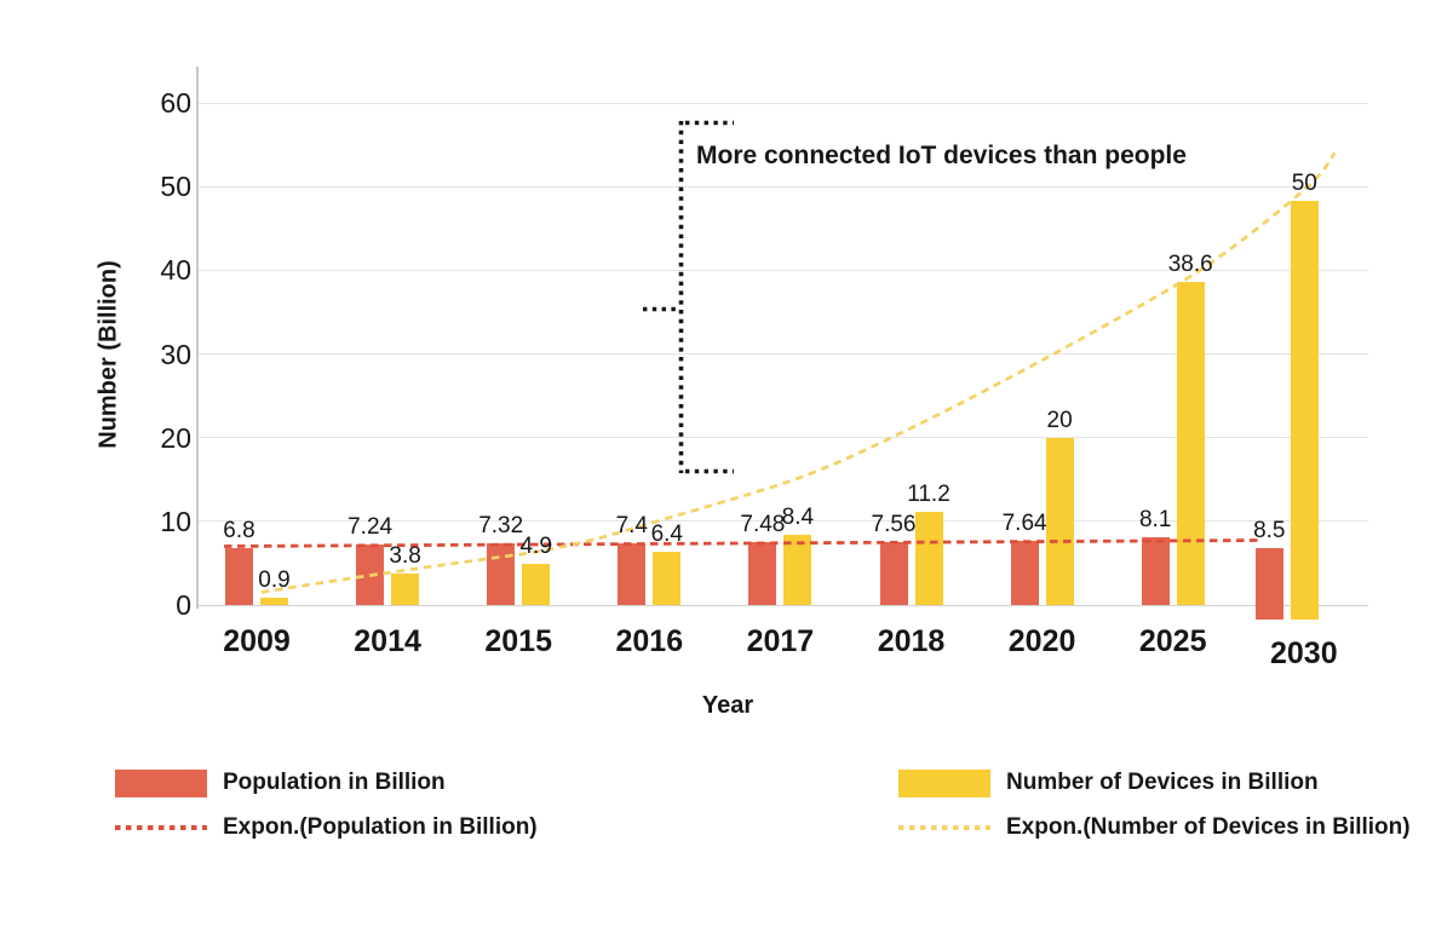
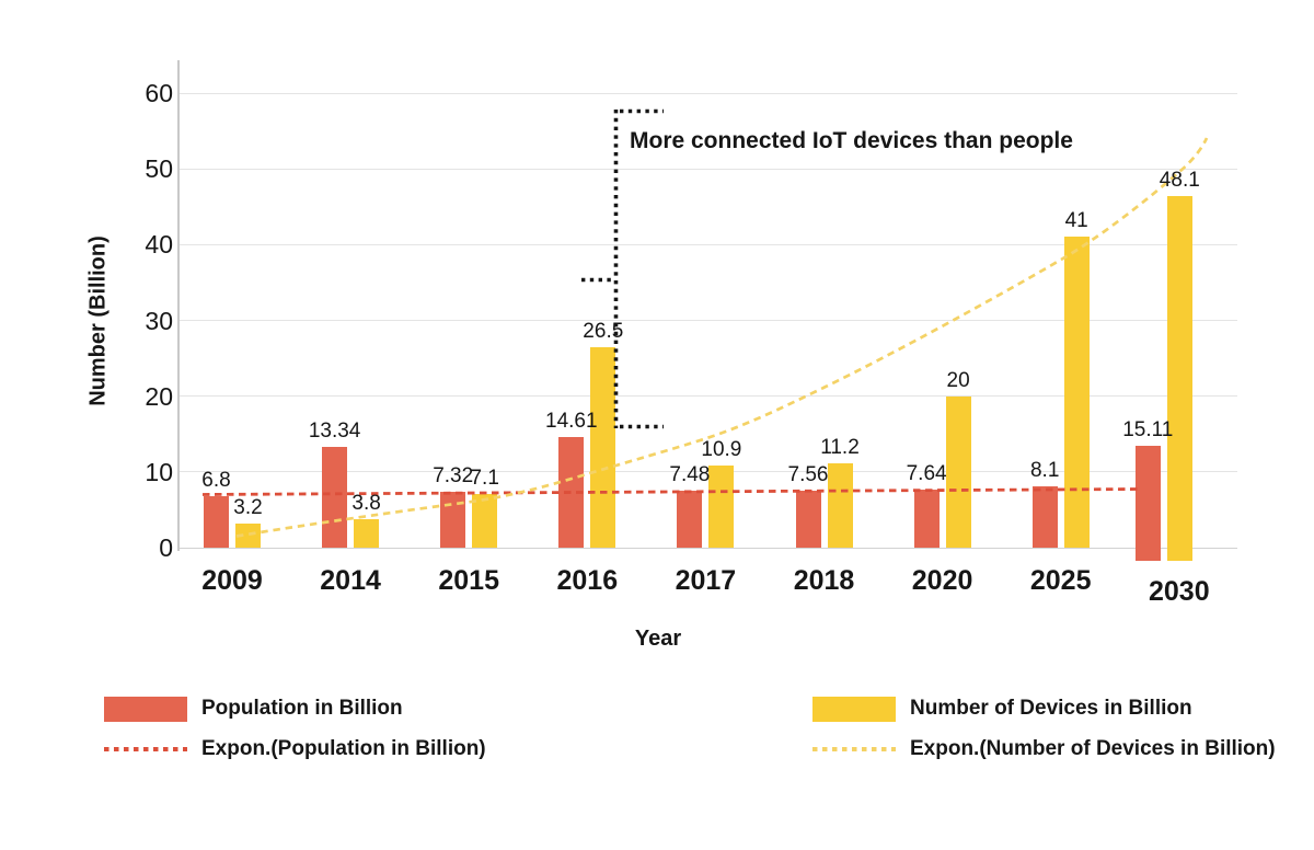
Number of Devices in Billion/2009: 0.9 -> 3.2
Population in Billion/2014: 7.24 -> 13.34
Number of Devices in Billion/2015: 4.9 -> 7.1
Population in Billion/2016: 7.4 -> 14.61
Number of Devices in Billion/2016: 6.4 -> 26.5
Number of Devices in Billion/2017: 8.4 -> 10.9
Number of Devices in Billion/2025: 38.6 -> 41
Population in Billion/2030: 8.5 -> 15.11
Number of Devices in Billion/2030: 50 -> 48.1
